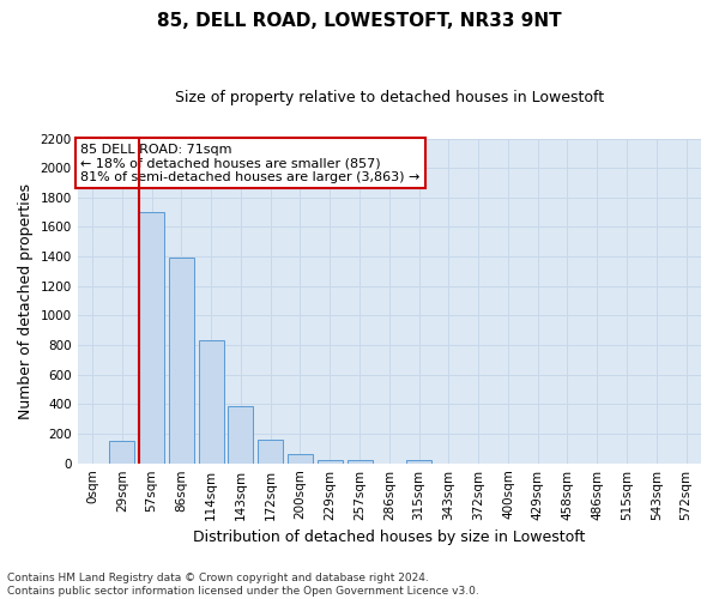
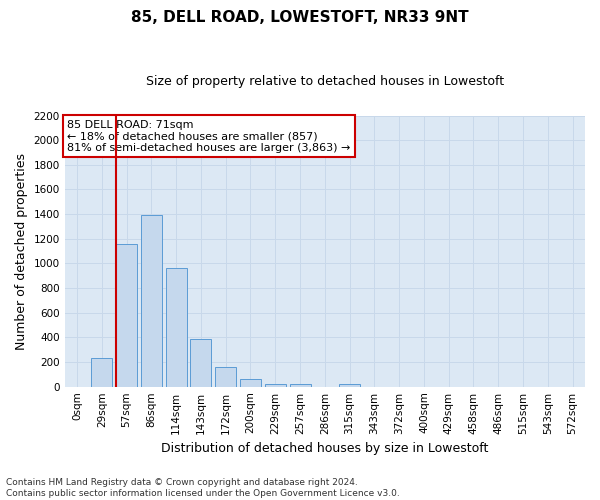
29sqm: 160 -> 230
57sqm: 1700 -> 1160
114sqm: 840 -> 960
